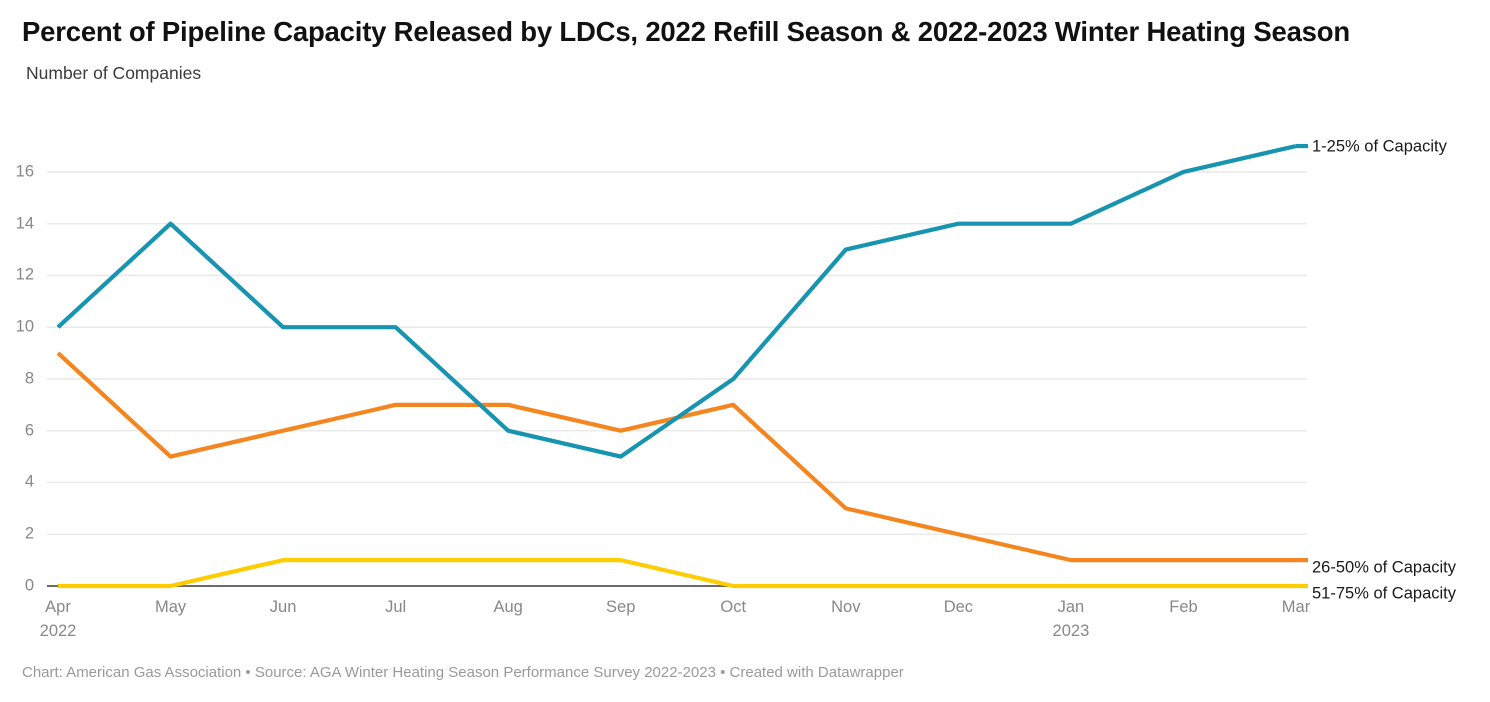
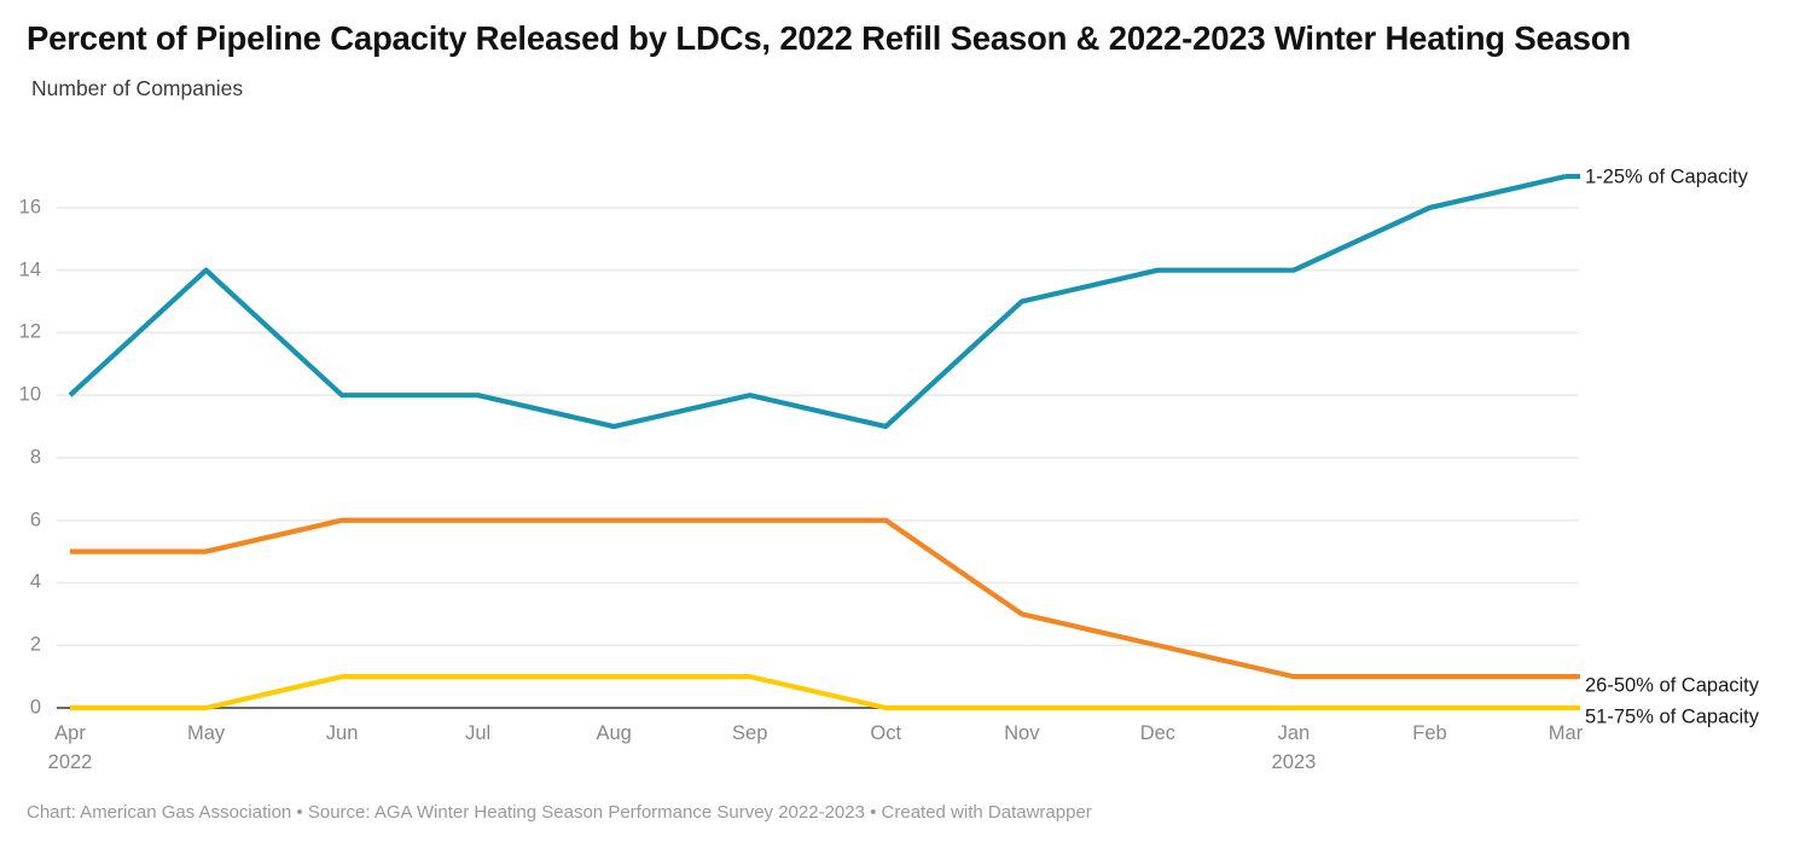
26-50% of Capacity/Apr: 9 -> 5
26-50% of Capacity/Jul: 7 -> 6
1-25% of Capacity/Aug: 6 -> 9
26-50% of Capacity/Aug: 7 -> 6
1-25% of Capacity/Sep: 5 -> 10
1-25% of Capacity/Oct: 8 -> 9
26-50% of Capacity/Oct: 7 -> 6
